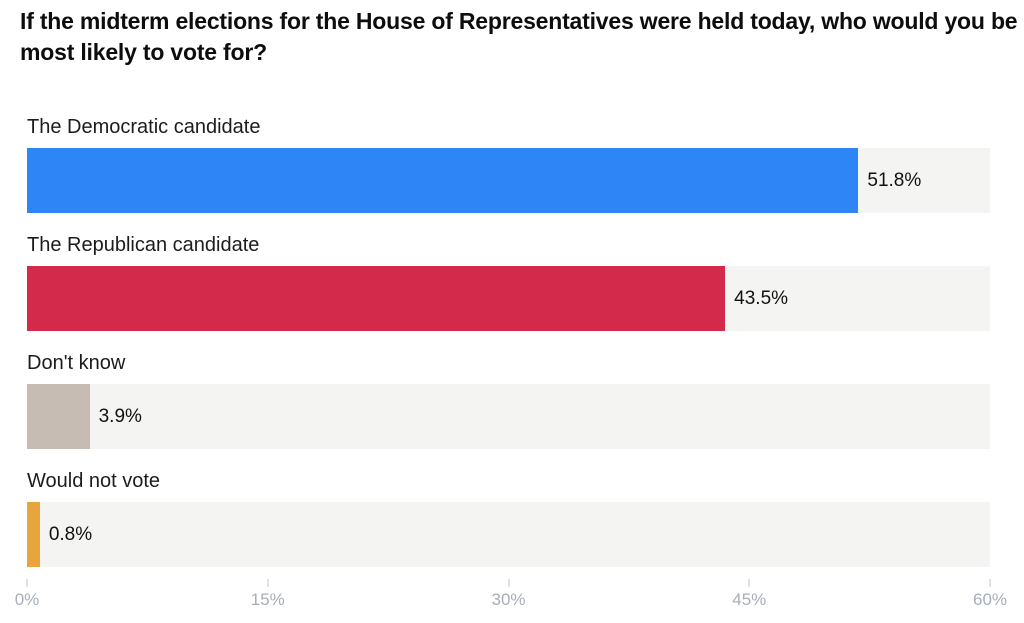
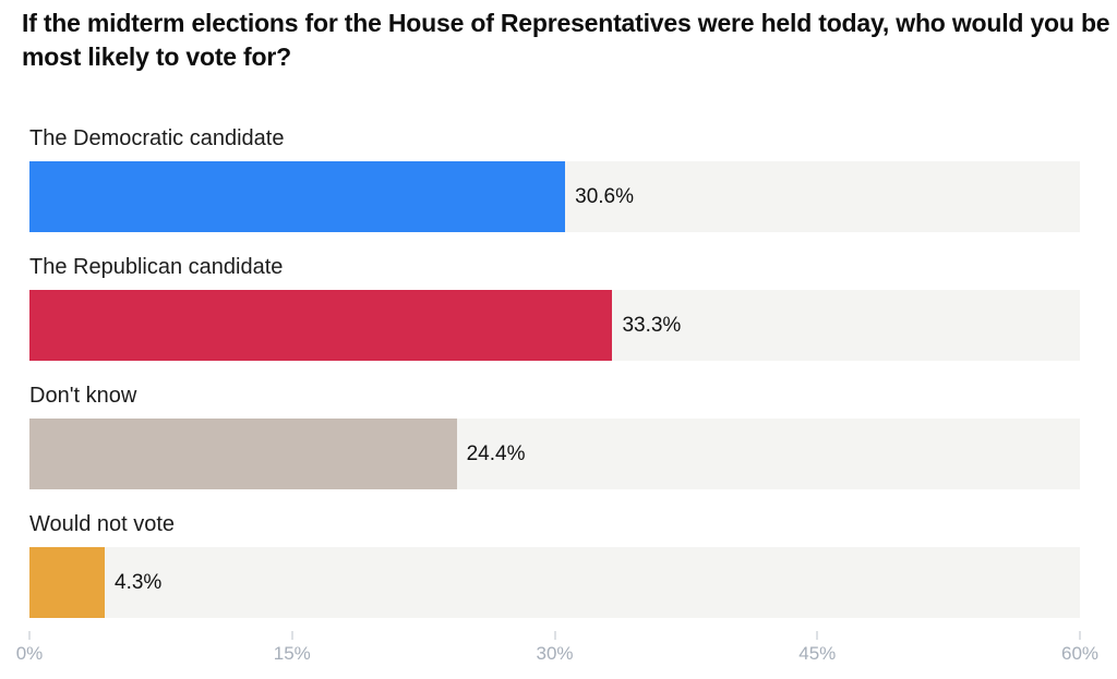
The Democratic candidate: 51.8% -> 30.6%
The Republican candidate: 43.5% -> 33.3%
Don't know: 3.9% -> 24.4%
Would not vote: 0.8% -> 4.3%
